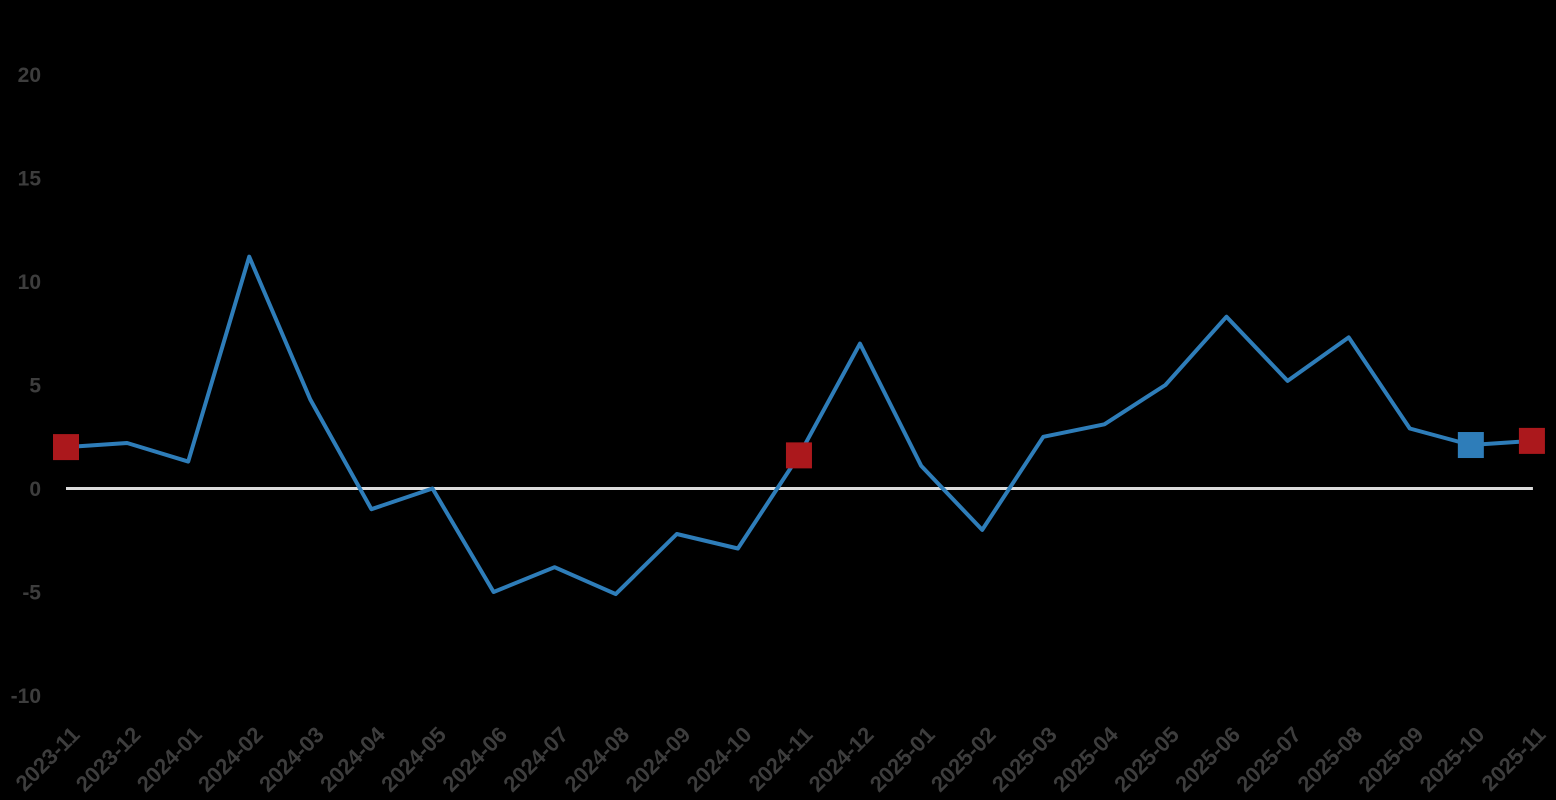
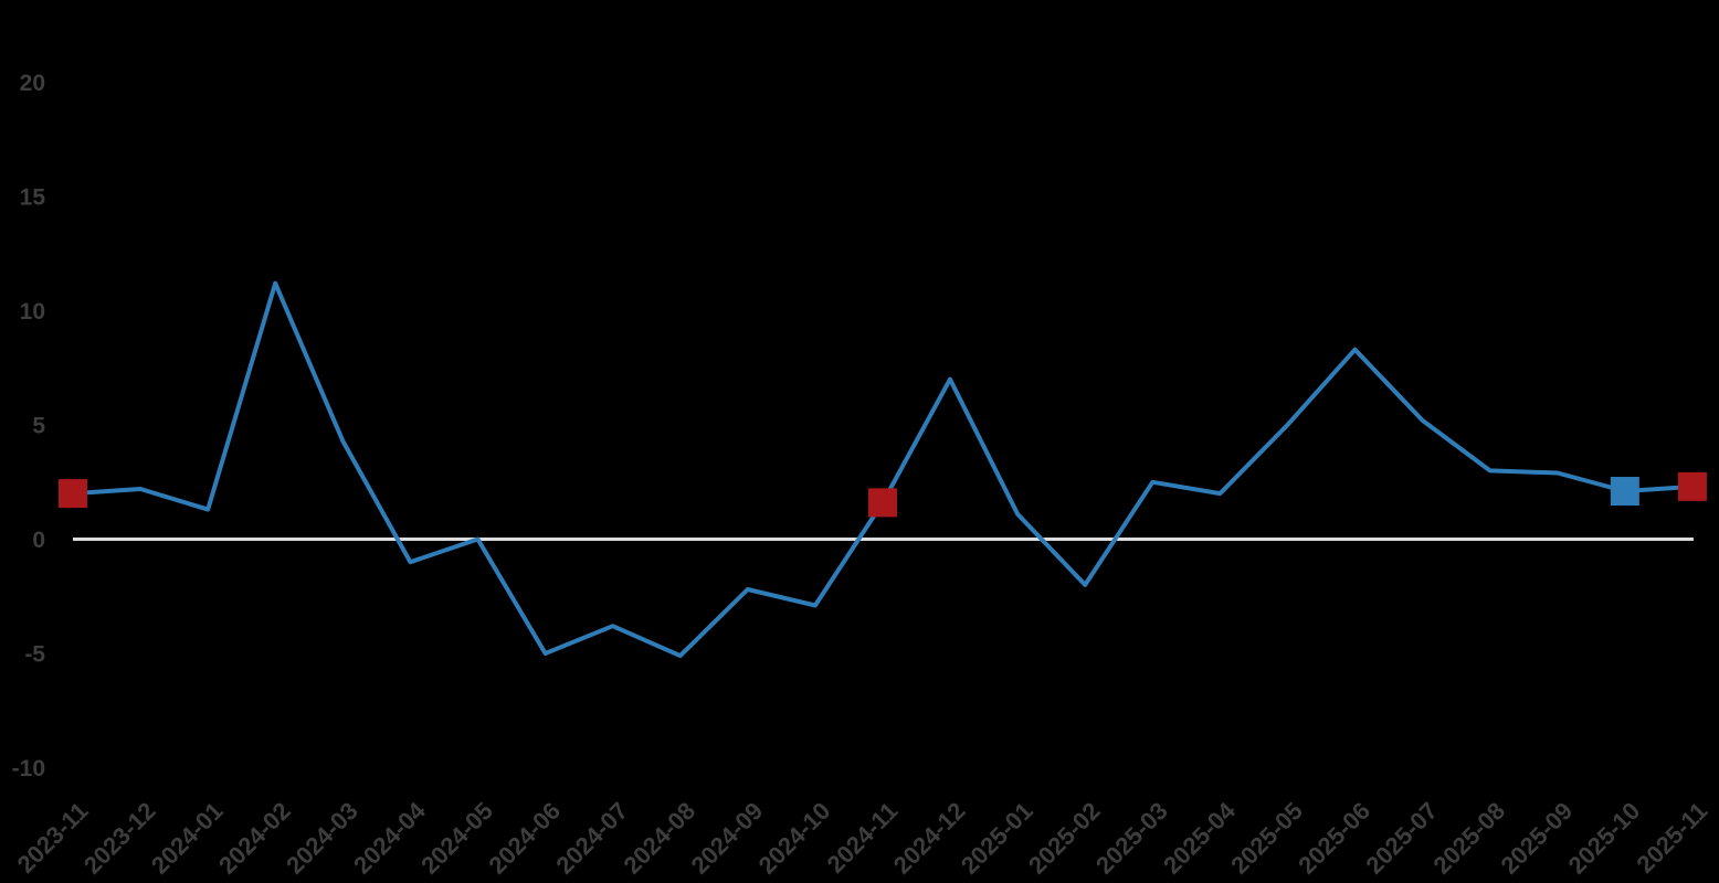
2025-04: 3.1 -> 2.0
2025-08: 7.3 -> 3.0
